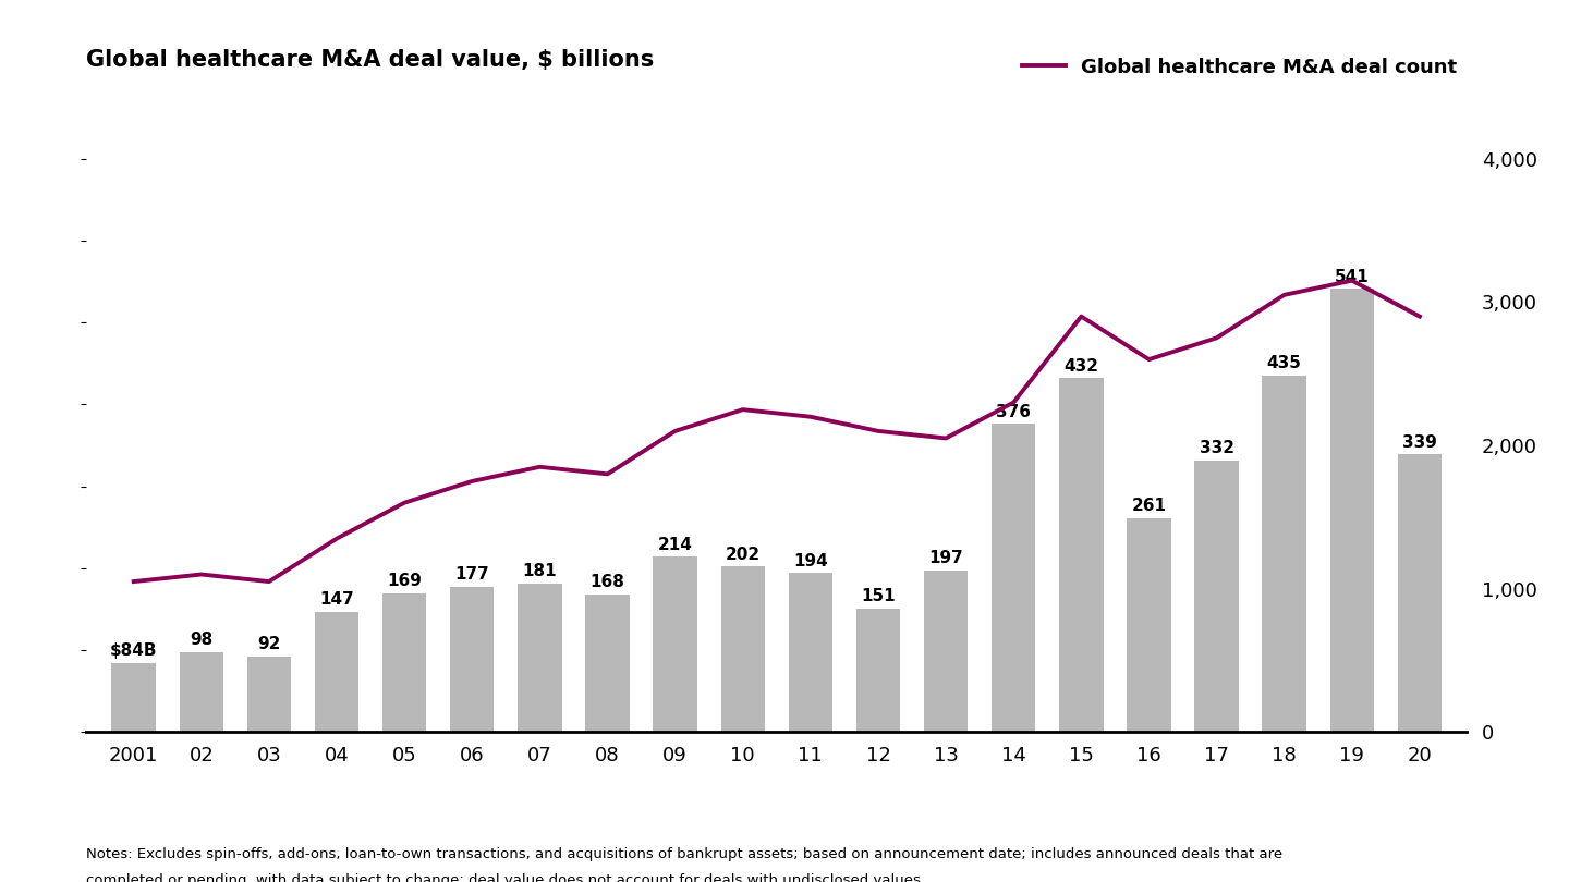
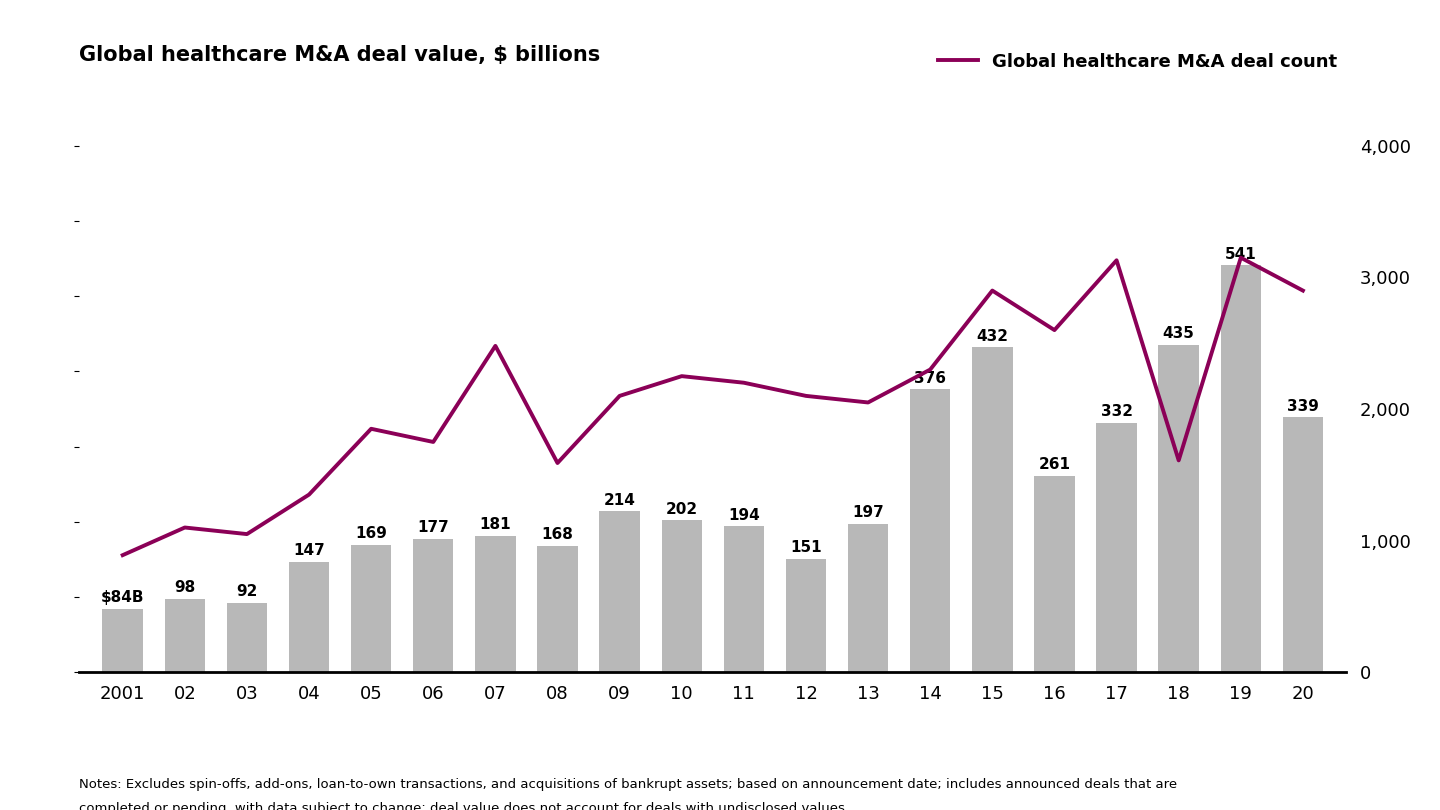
Global healthcare M&A deal count/2001: 1,050 -> 890
Global healthcare M&A deal count/05: 1,600 -> 1,850
Global healthcare M&A deal count/07: 1,850 -> 2,480
Global healthcare M&A deal count/08: 1,800 -> 1,590
Global healthcare M&A deal count/17: 2,750 -> 3,130
Global healthcare M&A deal count/18: 3,050 -> 1,610
